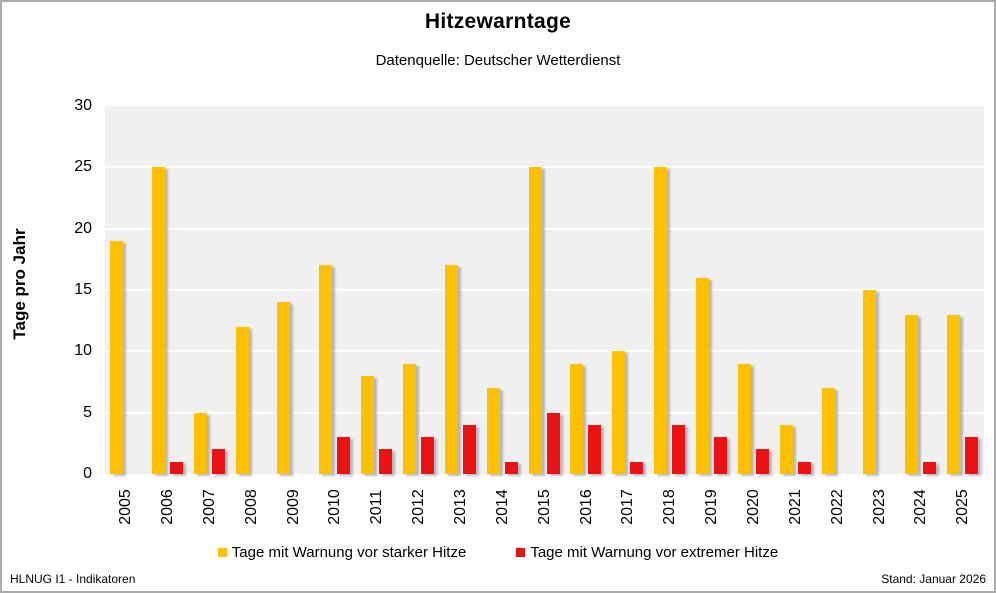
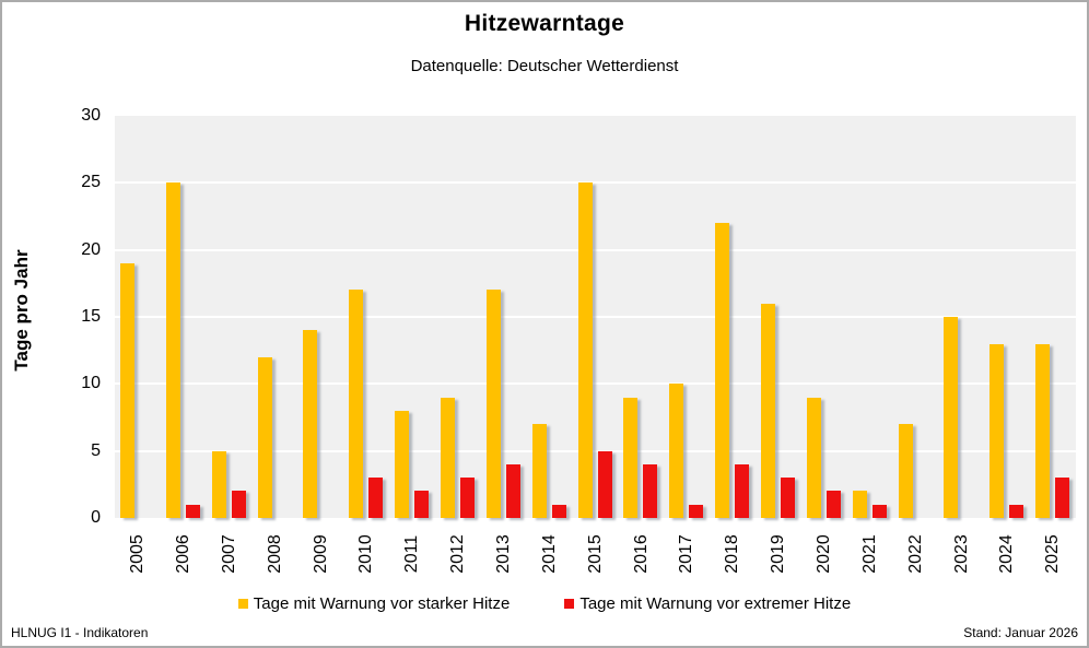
Tage mit Warnung vor starker Hitze/2018: 25 -> 22
Tage mit Warnung vor starker Hitze/2021: 4 -> 2
